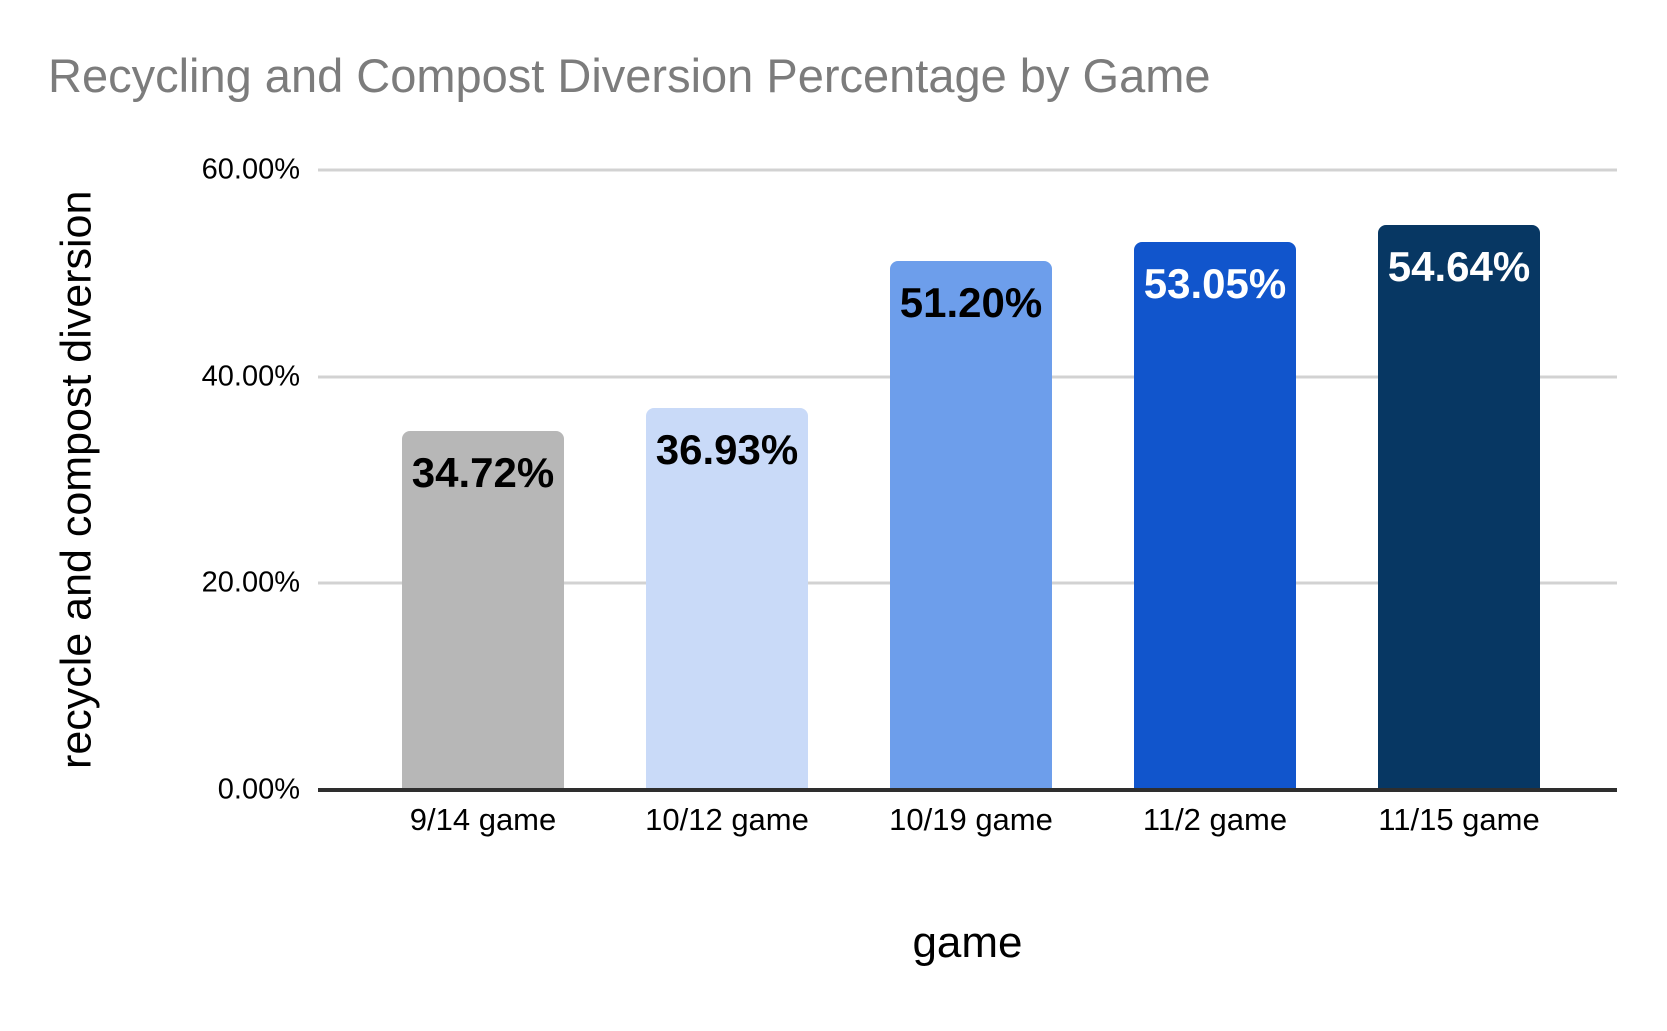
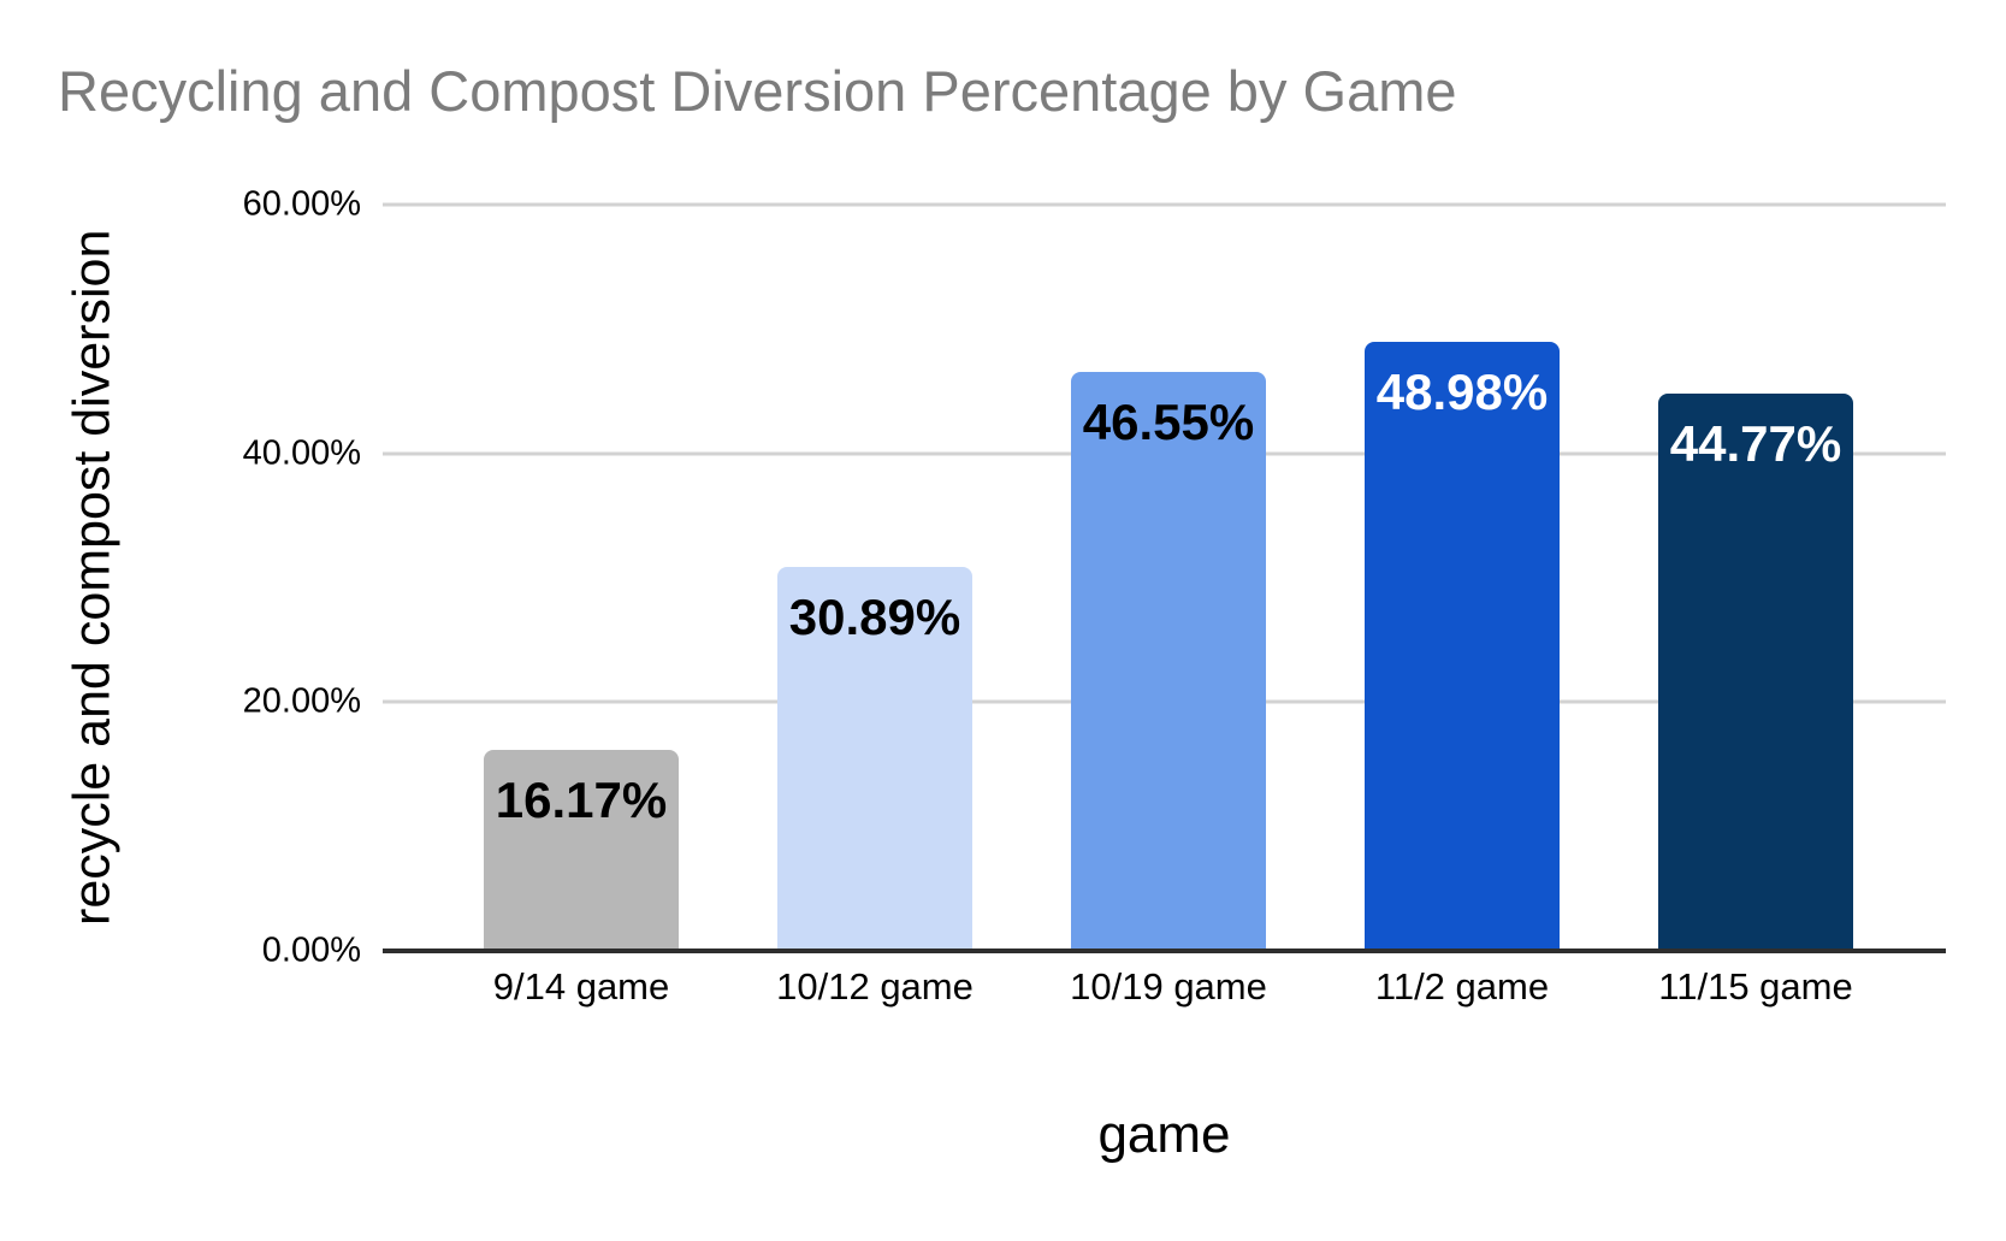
9/14 game: 34.72% -> 16.17%
10/12 game: 36.93% -> 30.89%
10/19 game: 51.20% -> 46.55%
11/2 game: 53.05% -> 48.98%
11/15 game: 54.64% -> 44.77%
